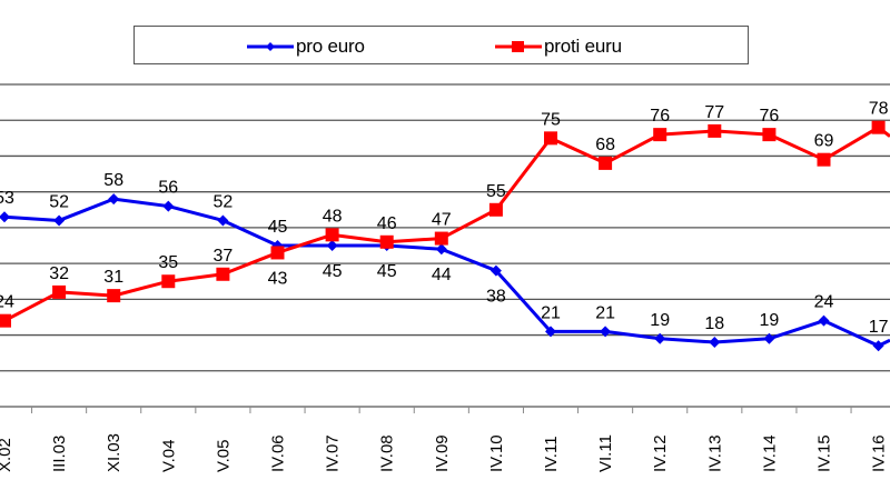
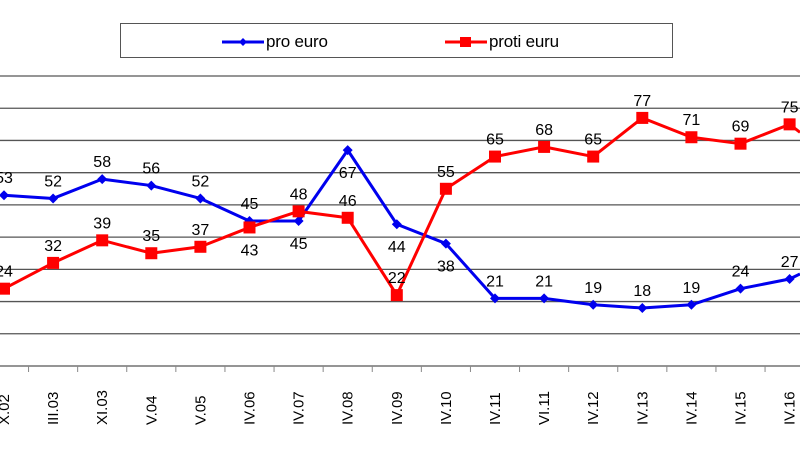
proti euru/XI.03: 31 -> 39
pro euro/IV.08: 45 -> 67
proti euru/IV.09: 47 -> 22
proti euru/IV.11: 75 -> 65
proti euru/IV.12: 76 -> 65
proti euru/IV.14: 76 -> 71
pro euro/IV.16: 17 -> 27
proti euru/IV.16: 78 -> 75
